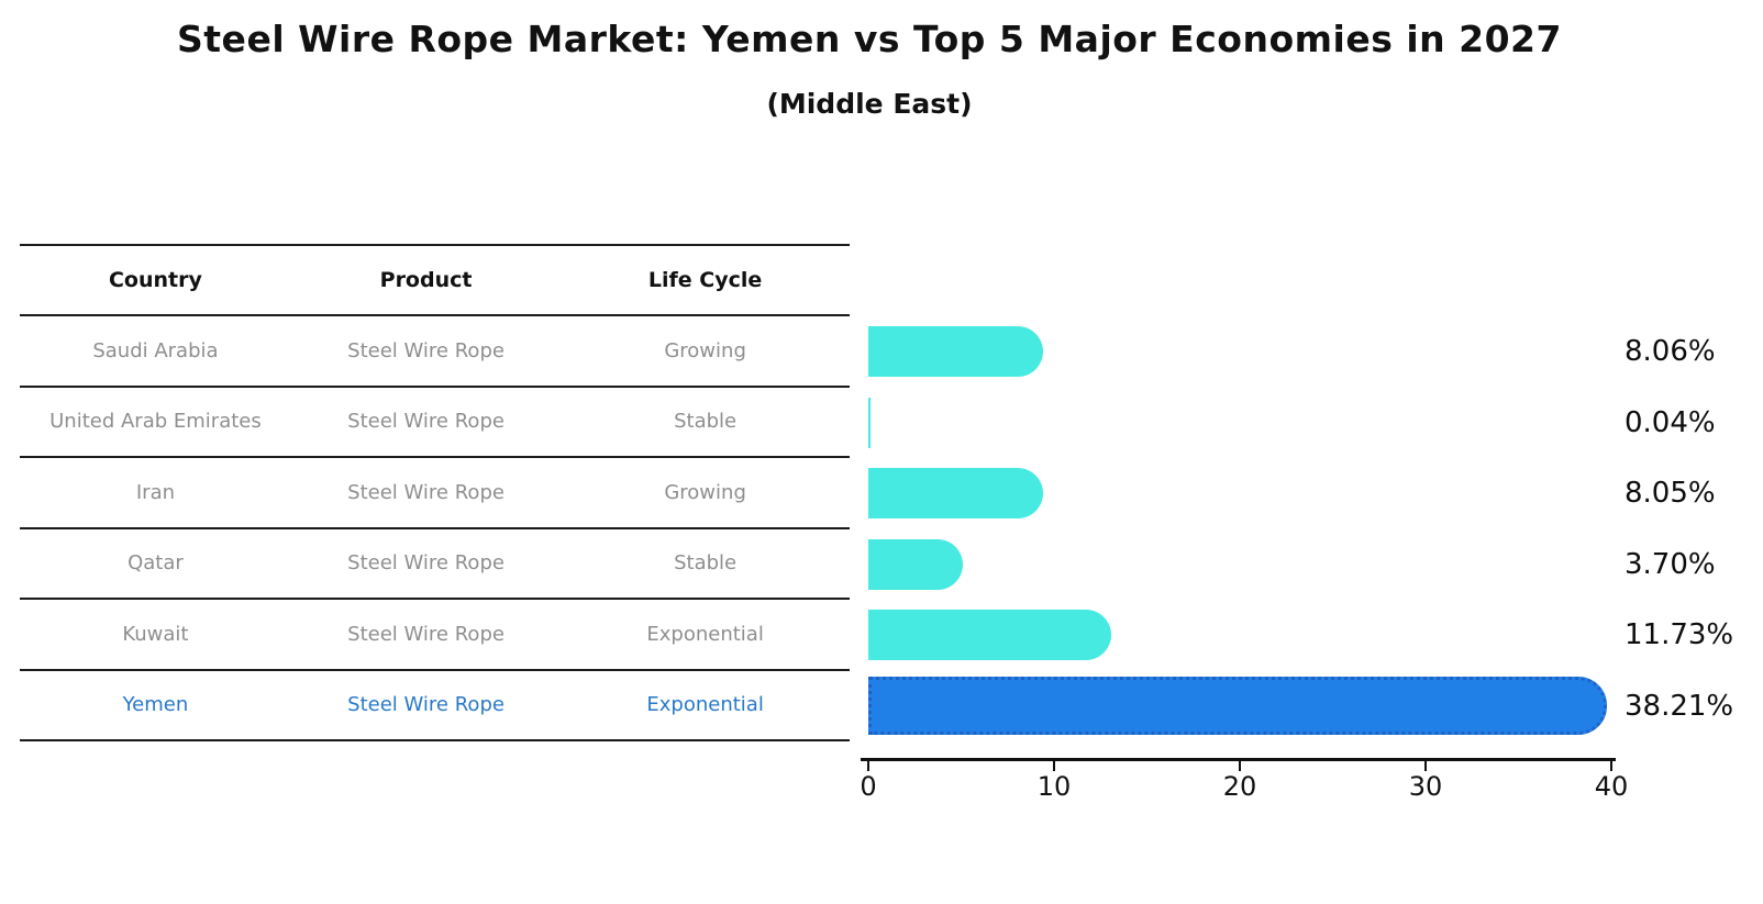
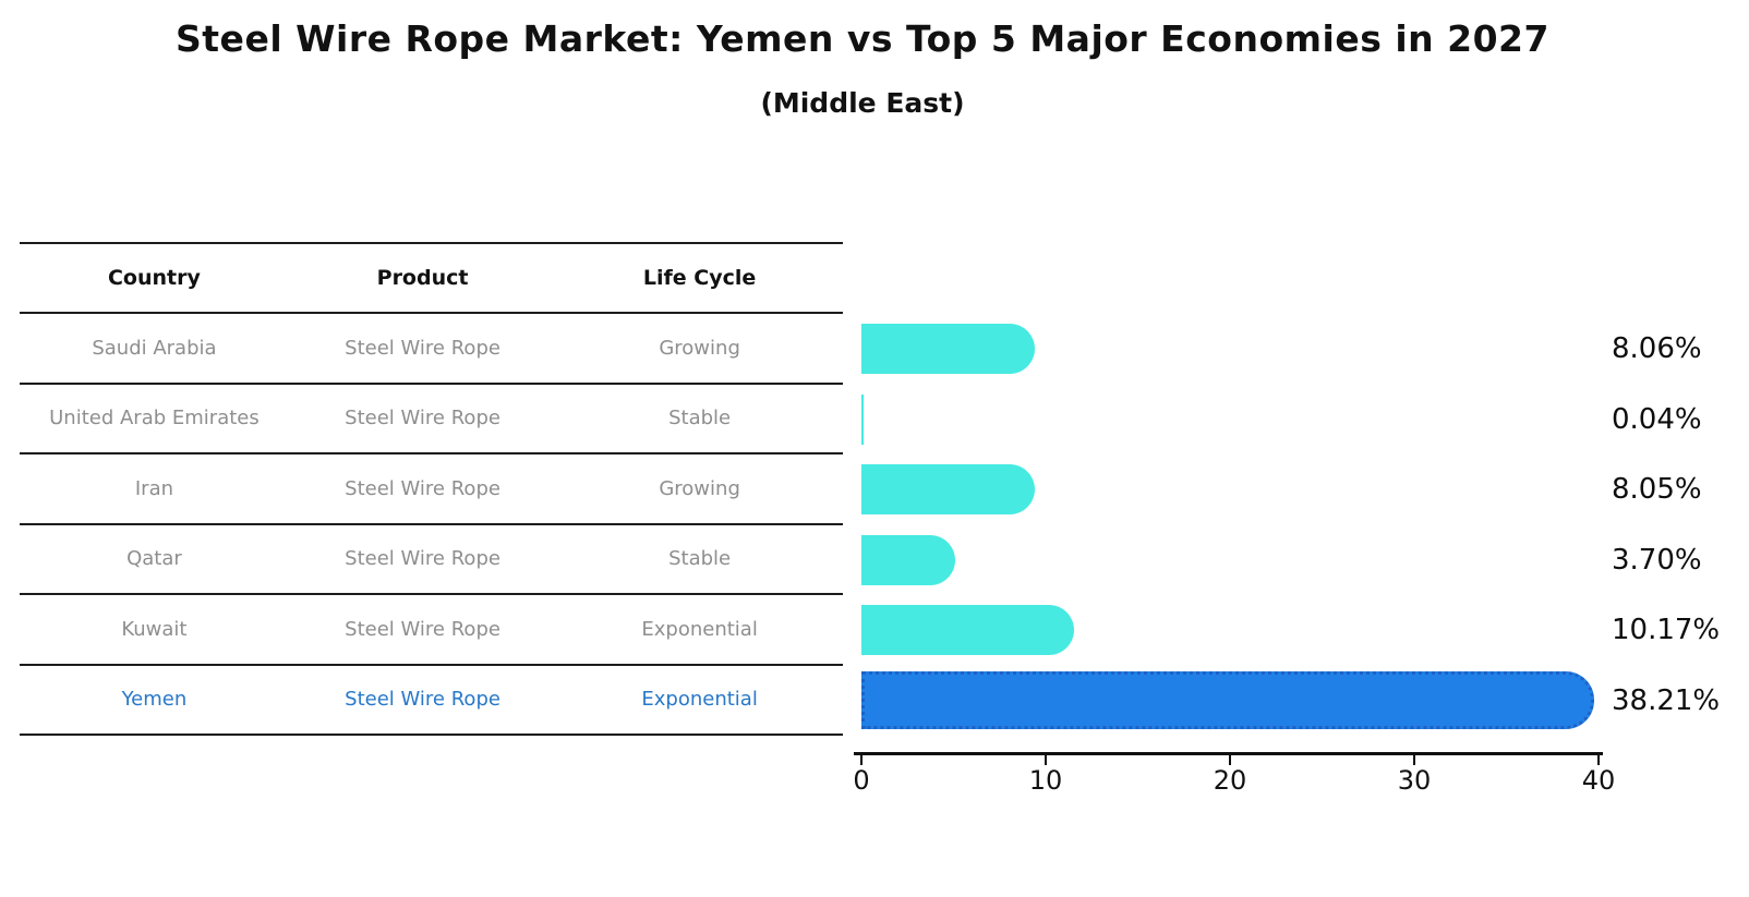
Kuwait: 11.73% -> 10.17%
